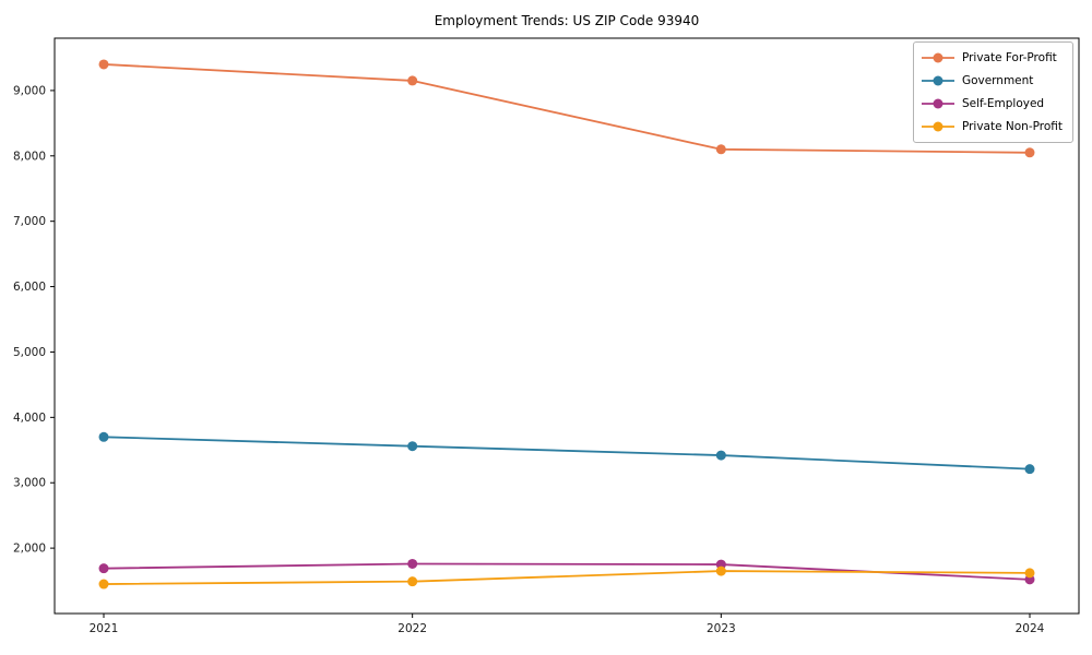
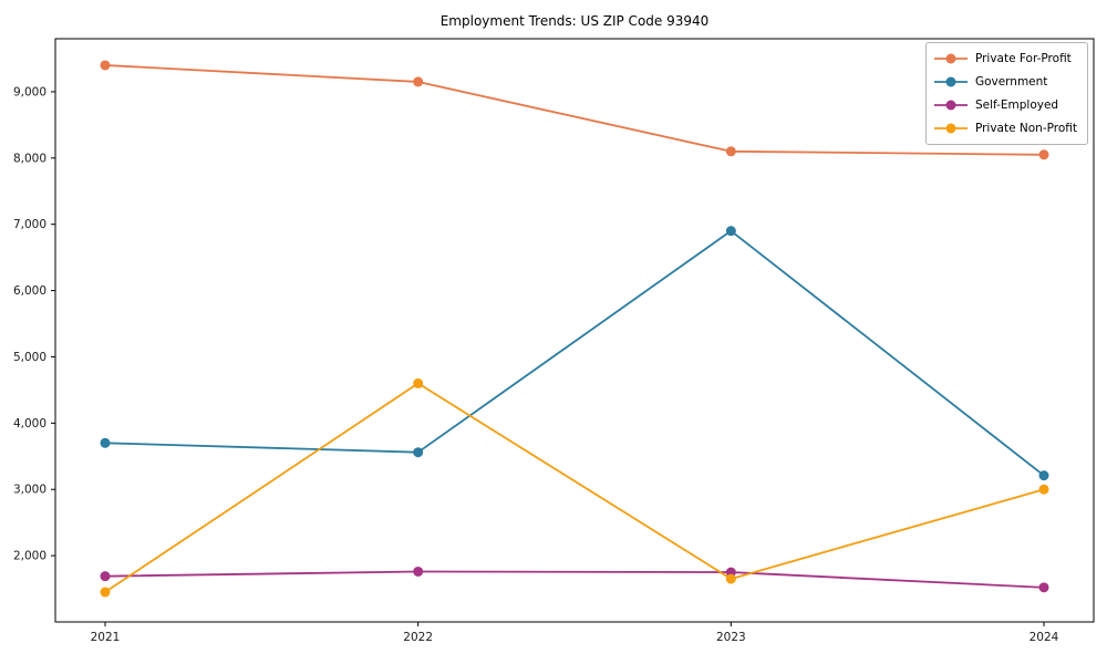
Private Non-Profit/2022: 1500 -> 4600
Government/2023: 3400 -> 6900
Private Non-Profit/2024: 1600 -> 3000
